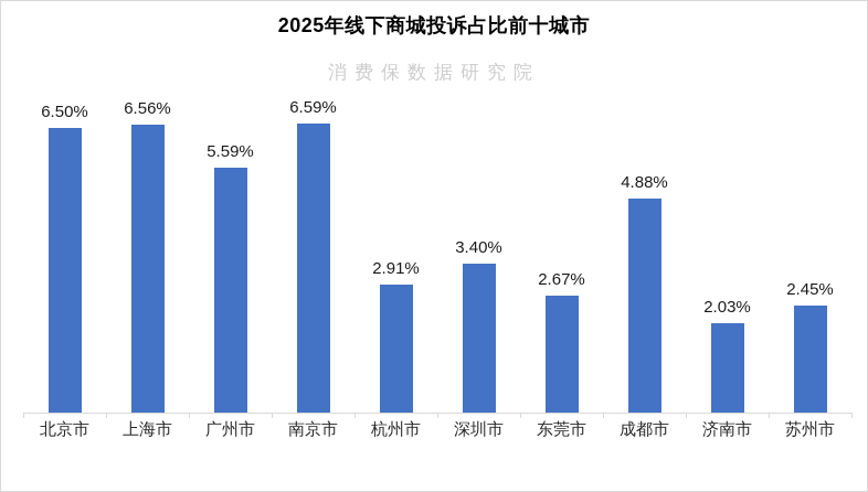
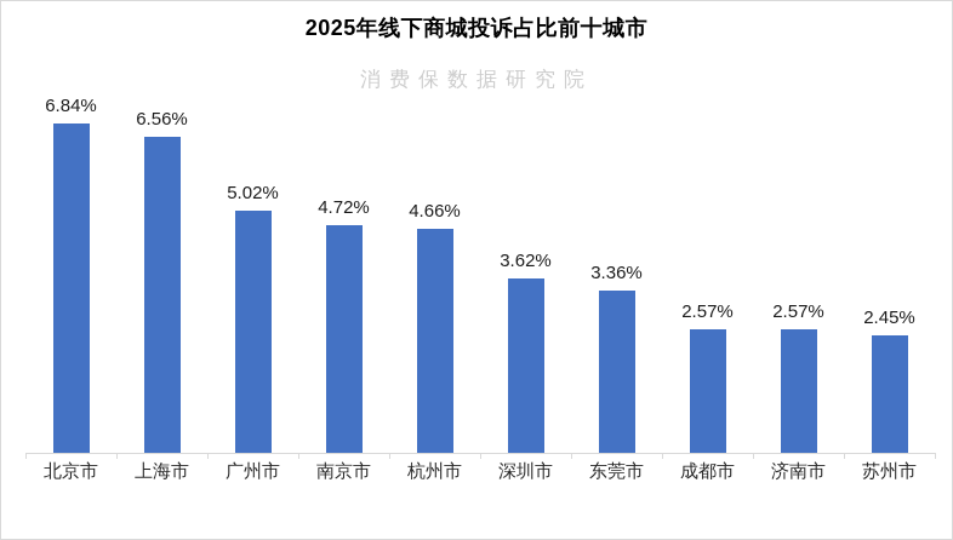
北京市: 6.50% -> 6.84%
广州市: 5.59% -> 5.02%
南京市: 6.59% -> 4.72%
杭州市: 2.91% -> 4.66%
深圳市: 3.40% -> 3.62%
东莞市: 2.67% -> 3.36%
成都市: 4.88% -> 2.57%
济南市: 2.03% -> 2.57%
